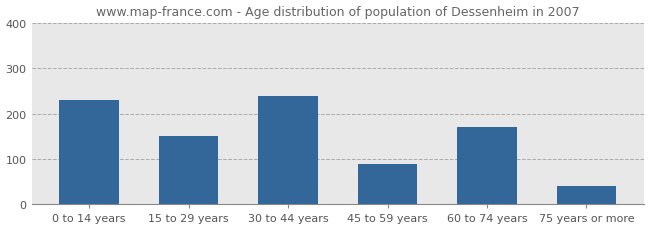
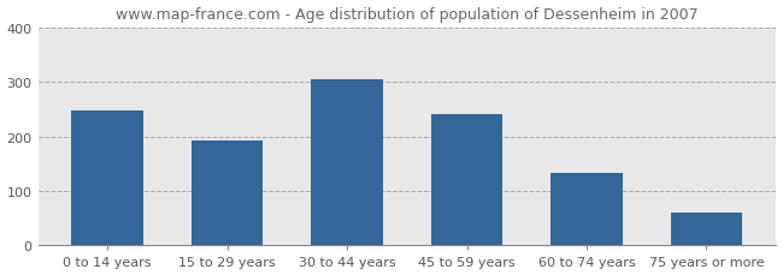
0 to 14 years: 230 -> 248
15 to 29 years: 150 -> 192
30 to 44 years: 240 -> 305
45 to 59 years: 90 -> 242
60 to 74 years: 170 -> 134
75 years or more: 40 -> 61
